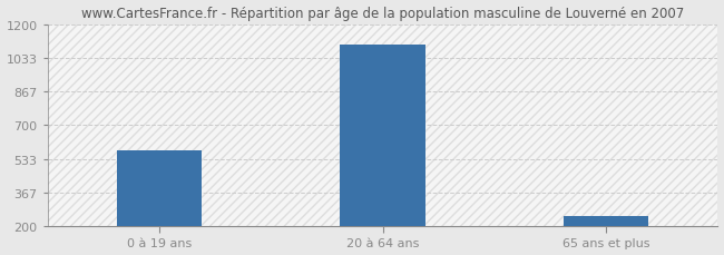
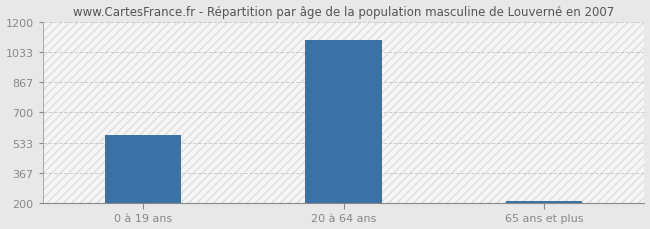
65 ans et plus: 250 -> 210
